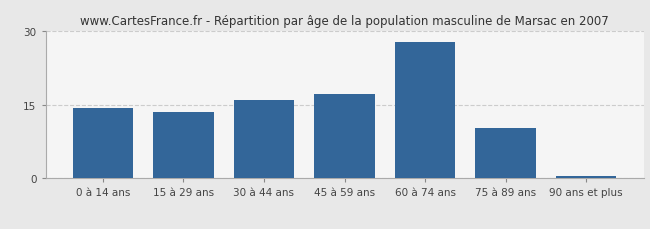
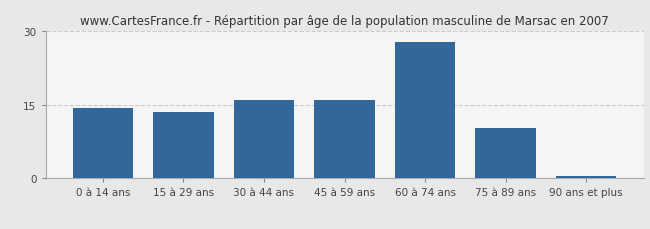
45 à 59 ans: 17.1 -> 16.0
